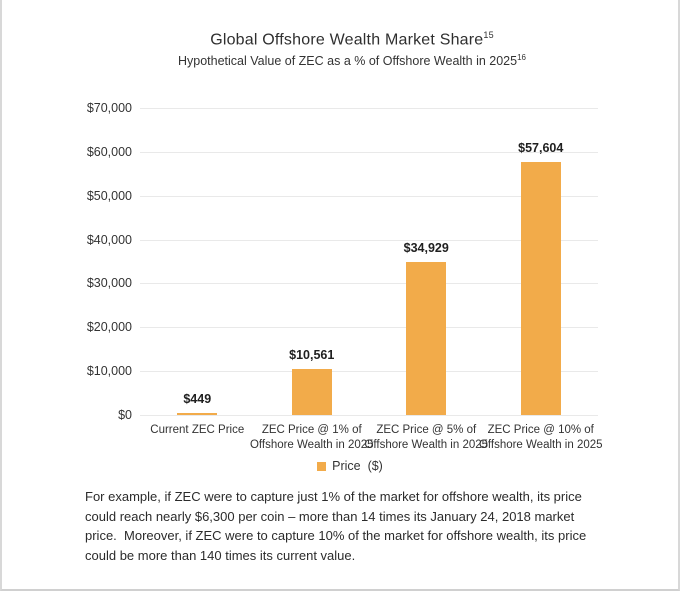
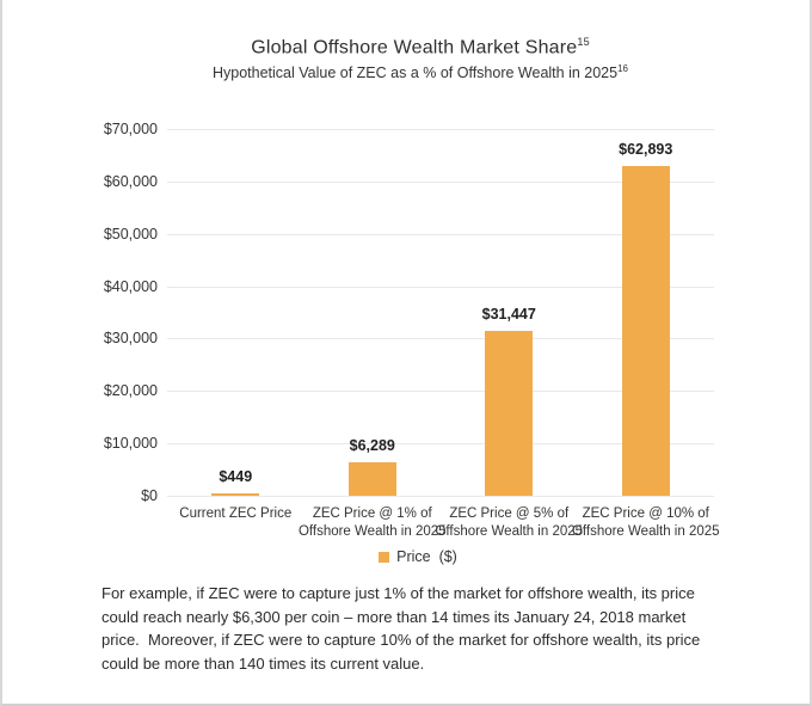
ZEC Price @ 1% of Offshore Wealth in 2025: $10,561 -> $6,289
ZEC Price @ 5% of Offshore Wealth in 2025: $34,929 -> $31,447
ZEC Price @ 10% of Offshore Wealth in 2025: $57,604 -> $62,893
